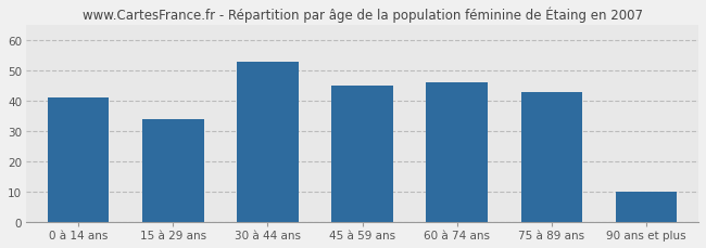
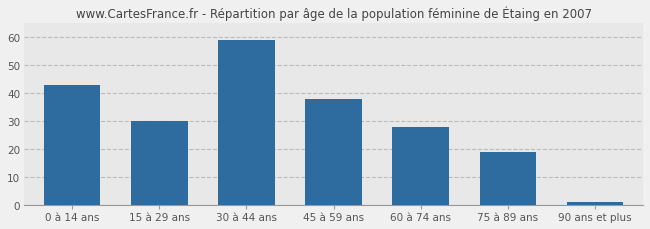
0 à 14 ans: 41 -> 43
15 à 29 ans: 34 -> 30
30 à 44 ans: 53 -> 59
45 à 59 ans: 45 -> 38
60 à 74 ans: 46 -> 28
75 à 89 ans: 43 -> 19
90 ans et plus: 10 -> 1
